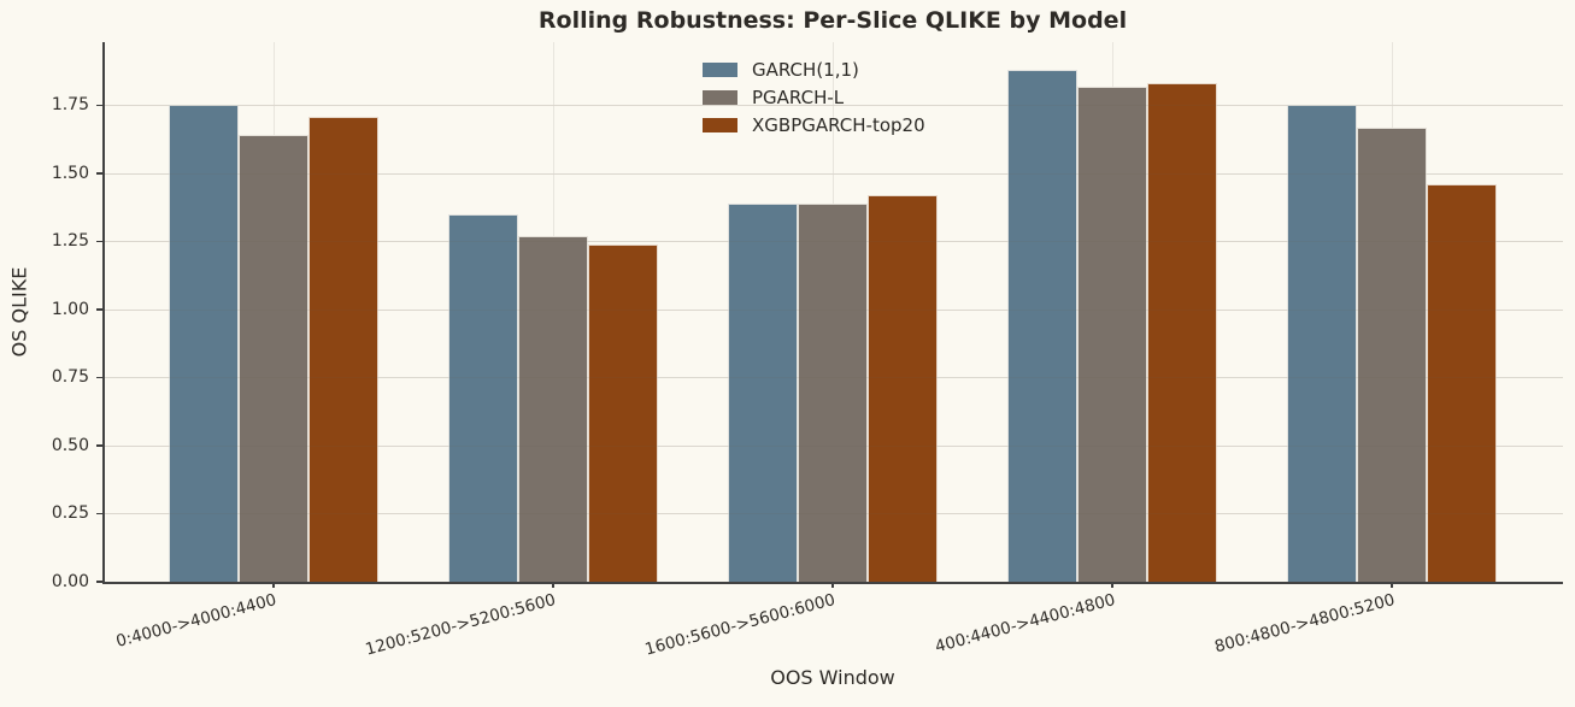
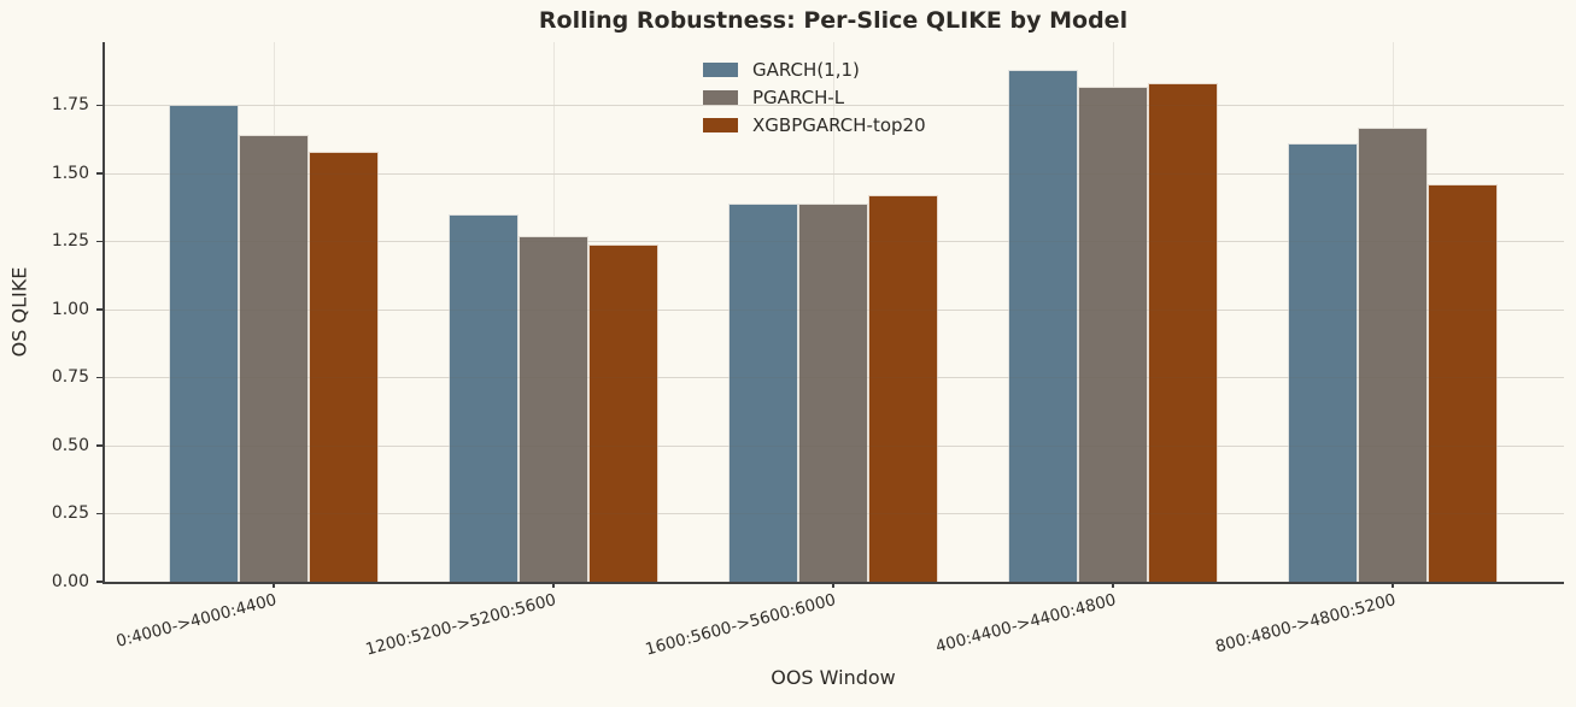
XGBPGARCH-top20/0:4000->4000:4400: 1.71 -> 1.58
GARCH(1,1)/800:4800->4800:5200: 1.75 -> 1.61
